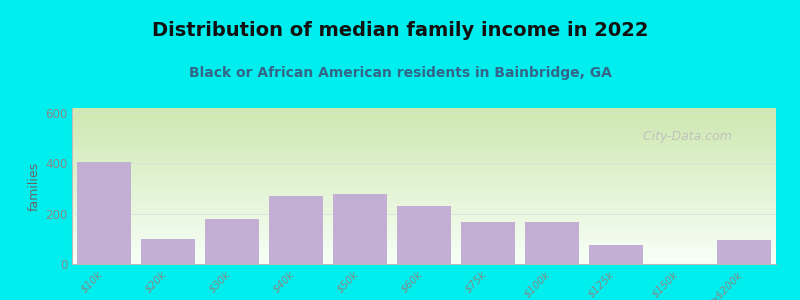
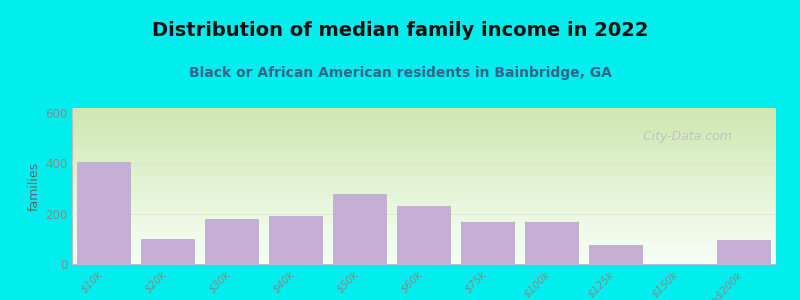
$40k: 270 -> 190
